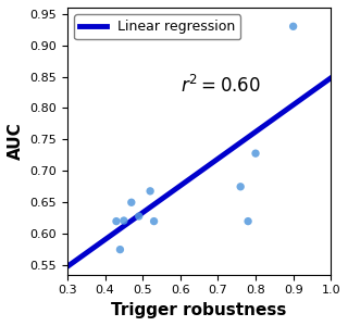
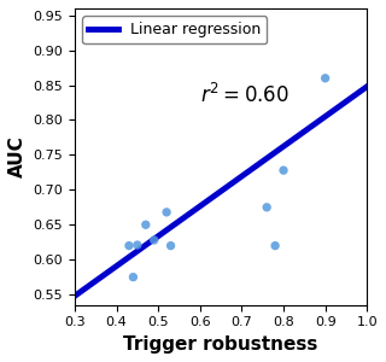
0.9: 0.930 -> 0.860
